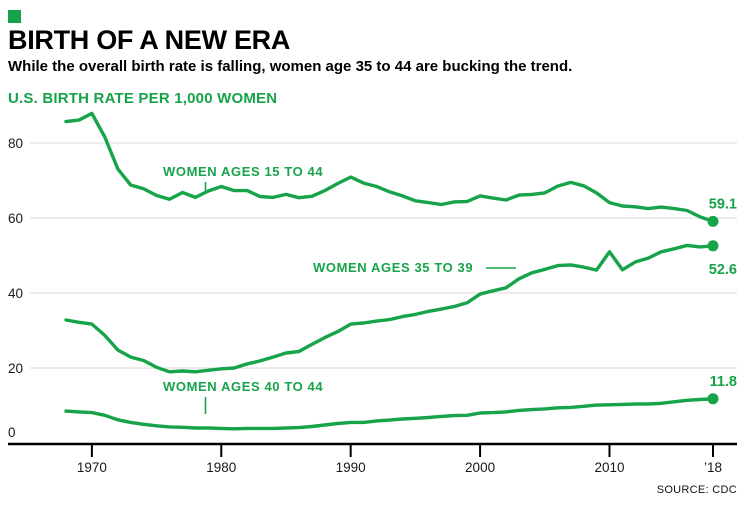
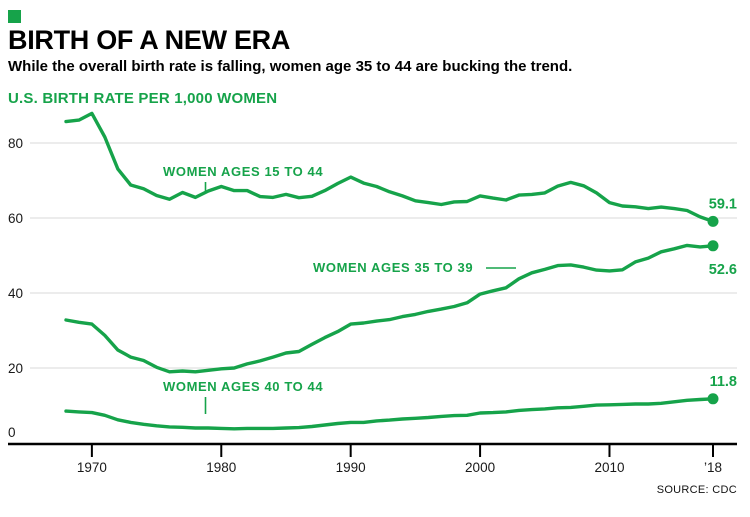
WOMEN AGES 35 TO 39/2010: 51 -> 46
